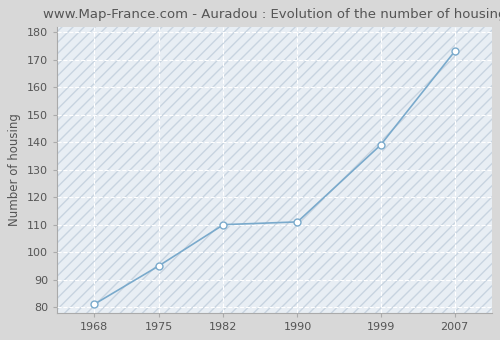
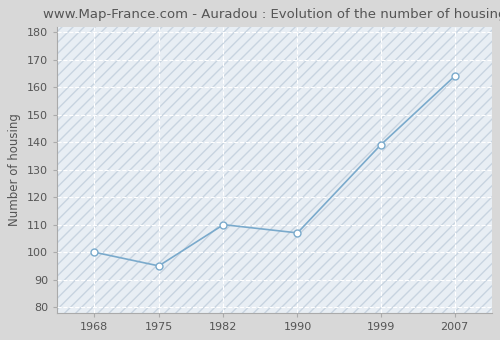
1968: 81 -> 100
1990: 111 -> 107
2007: 173 -> 164
